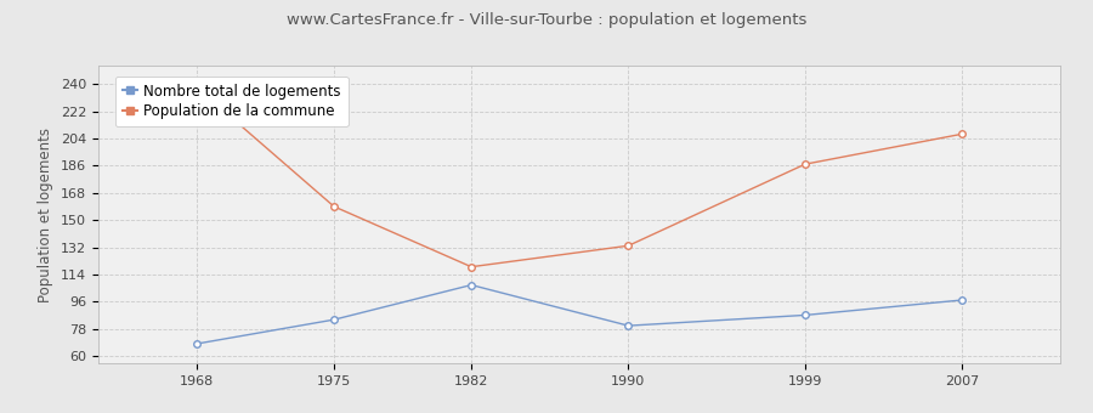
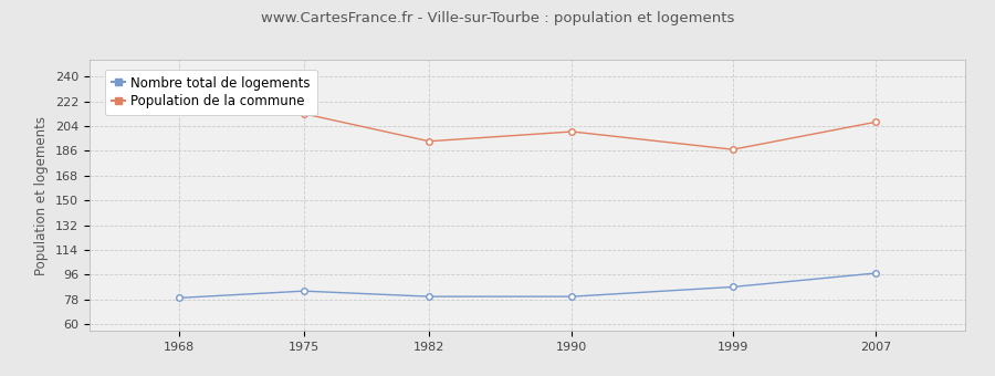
Nombre total de logements/1968: 68 -> 79
Population de la commune/1975: 159 -> 213
Nombre total de logements/1982: 107 -> 80
Population de la commune/1982: 119 -> 193
Population de la commune/1990: 133 -> 200
